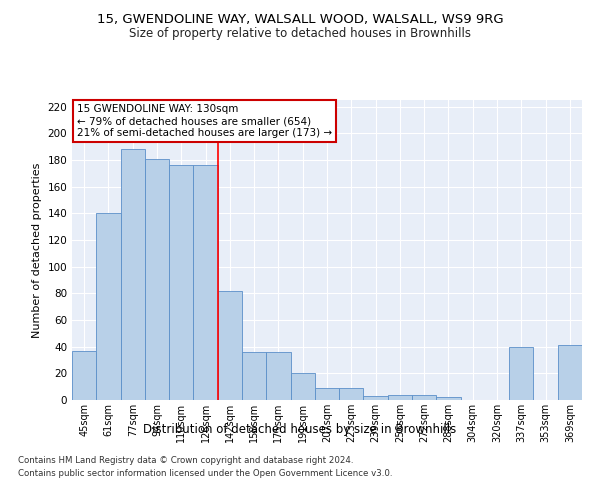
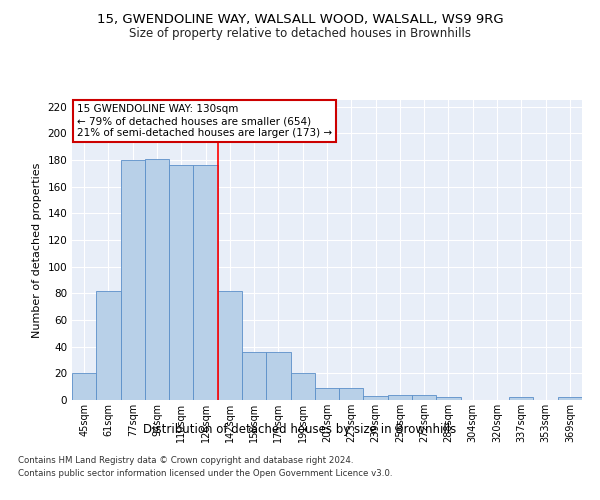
45sqm: 37 -> 20
61sqm: 140 -> 82
77sqm: 188 -> 180
337sqm: 40 -> 2
369sqm: 41 -> 2
